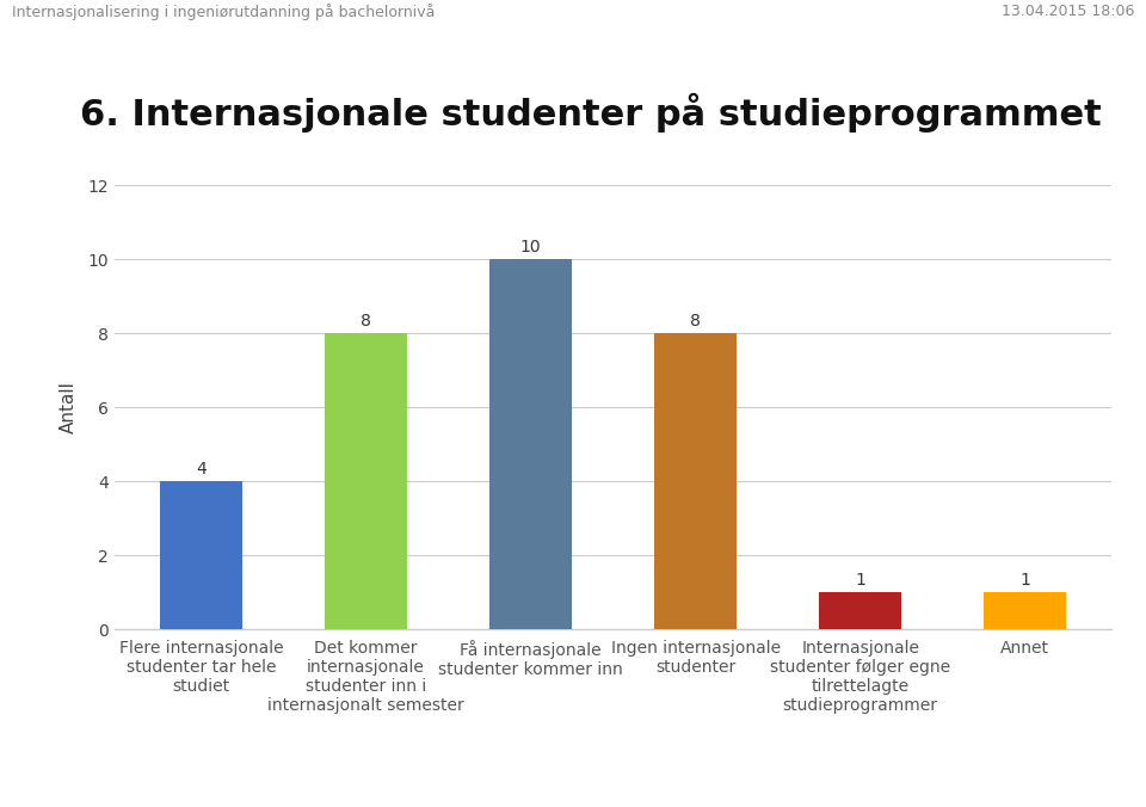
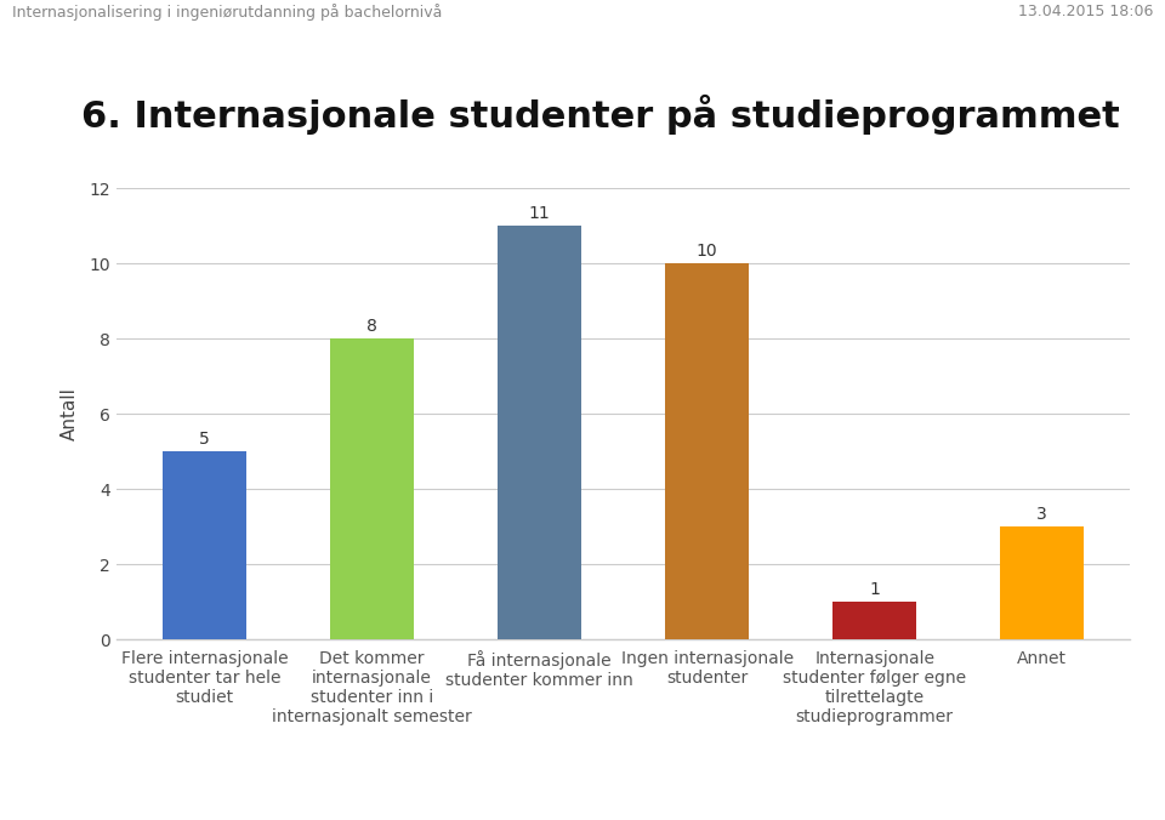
Flere internasjonale studenter tar hele studiet: 4 -> 5
Få internasjonale studenter kommer inn: 10 -> 11
Ingen internasjonale studenter: 8 -> 10
Annet: 1 -> 3
